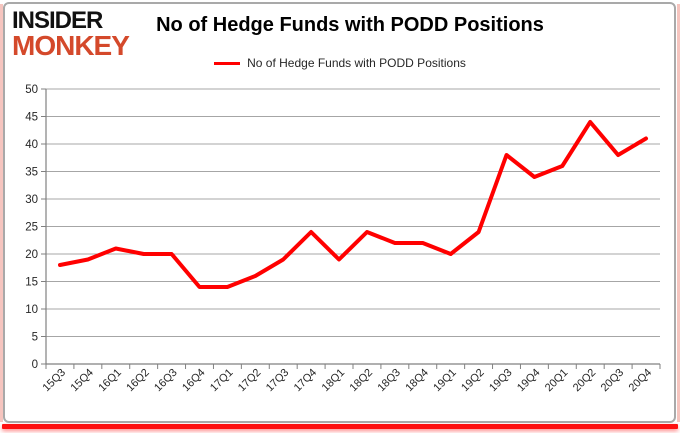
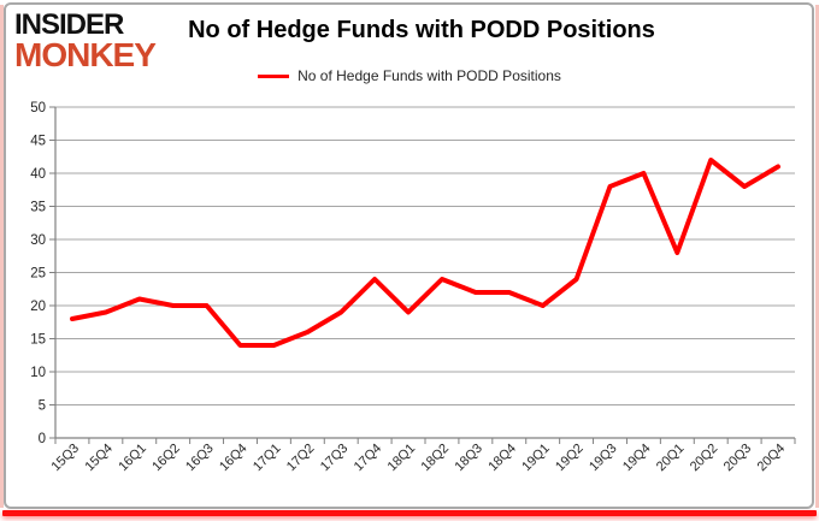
19Q4: 34 -> 40
20Q1: 36 -> 28
20Q2: 44 -> 42
